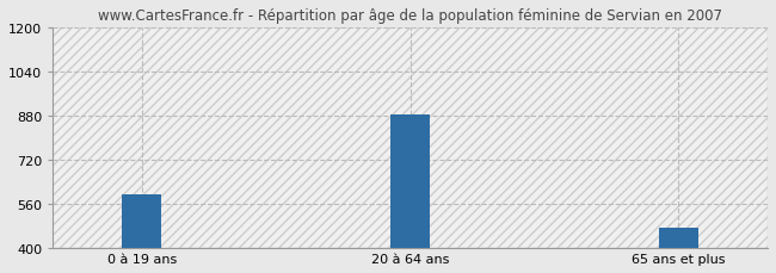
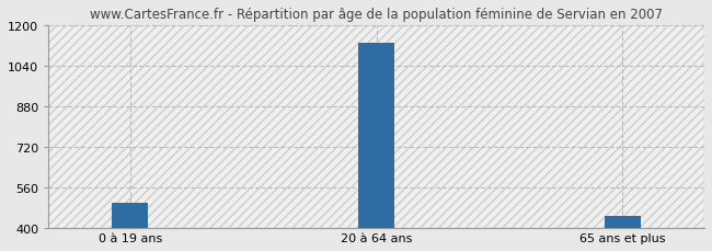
0 à 19 ans: 595 -> 500
20 à 64 ans: 885 -> 1130
65 ans et plus: 475 -> 447
